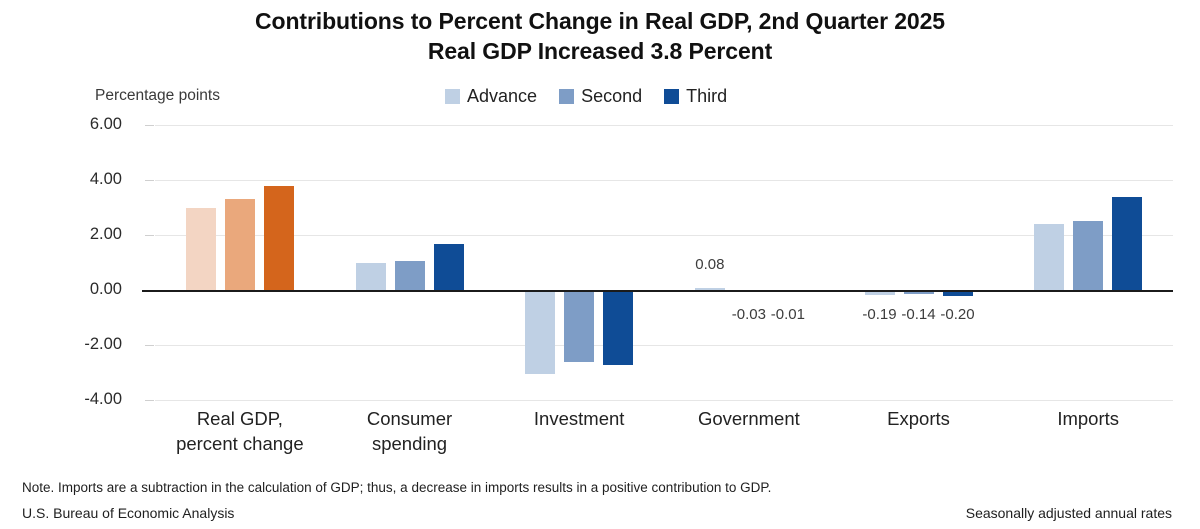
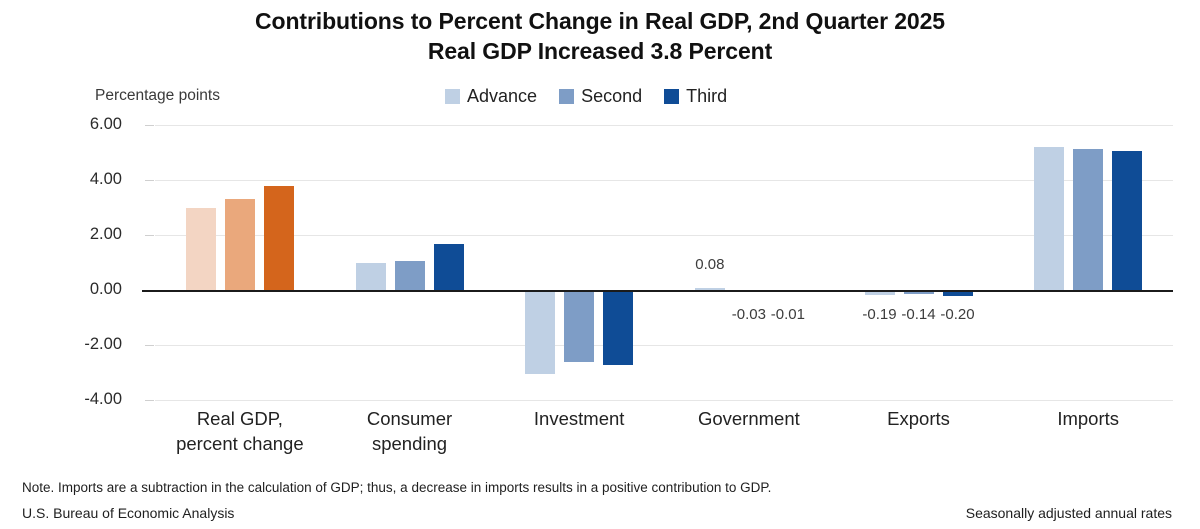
Advance/Imports: 2.4 -> 5.2
Second/Imports: 2.5 -> 5.1
Third/Imports: 3.4 -> 5.0
